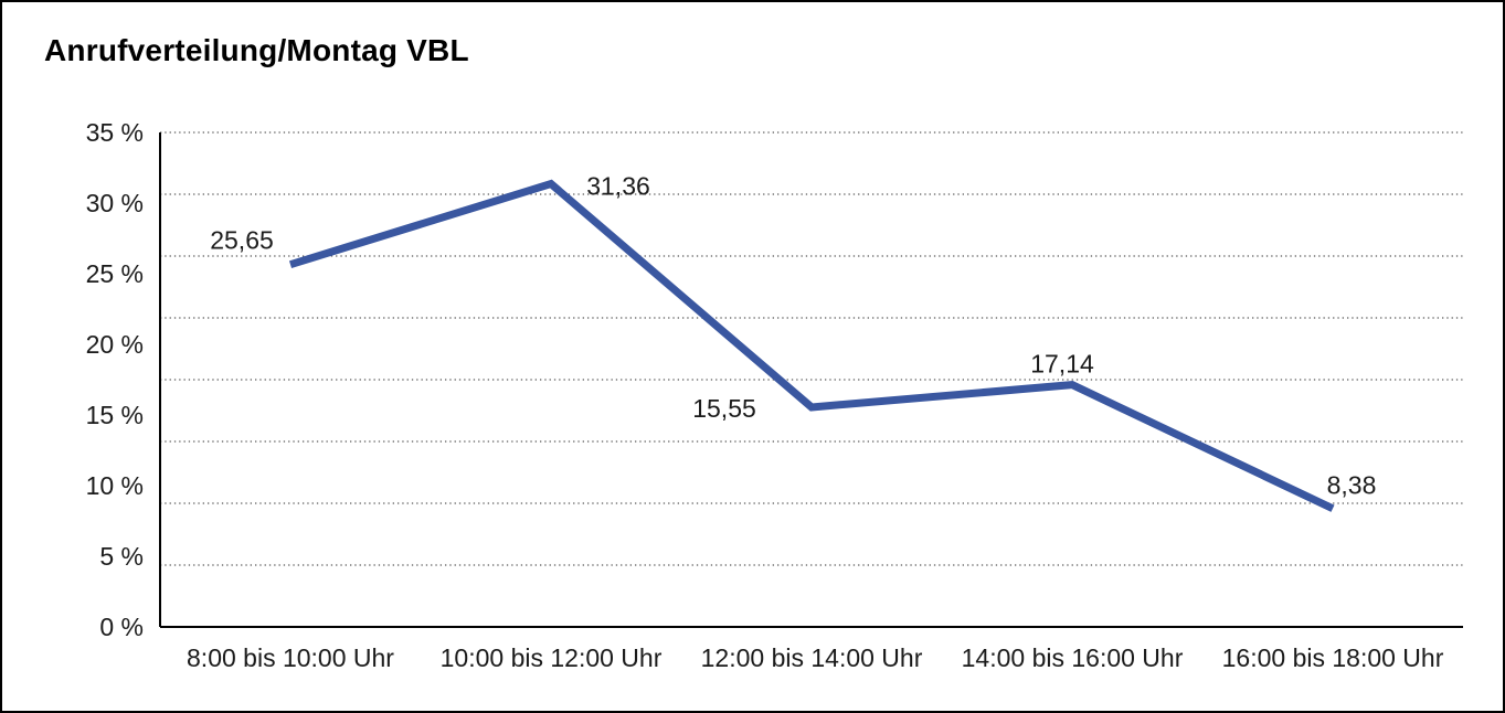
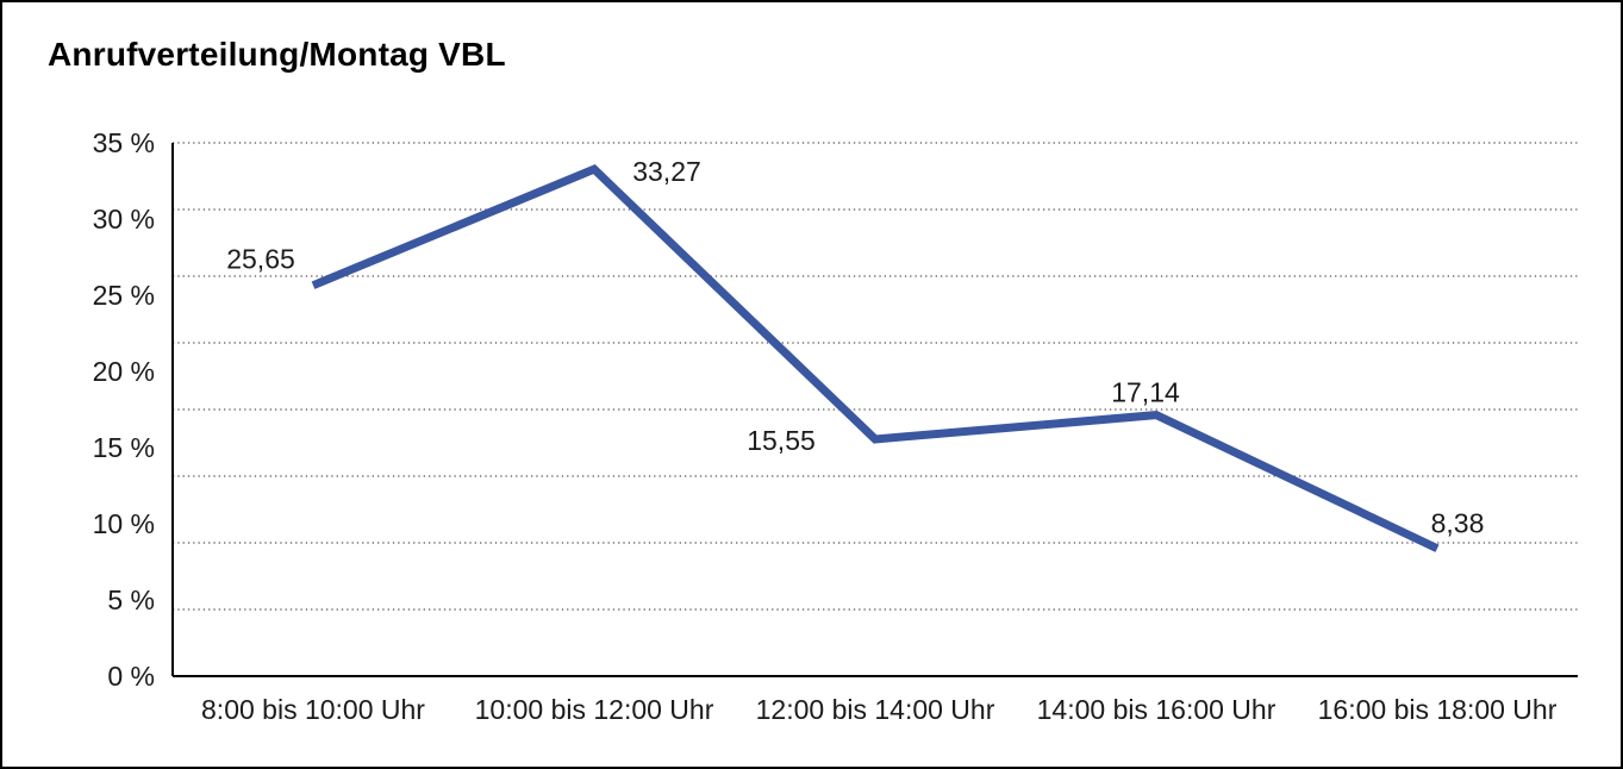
10:00 bis 12:00 Uhr: 31,36 -> 33,27
